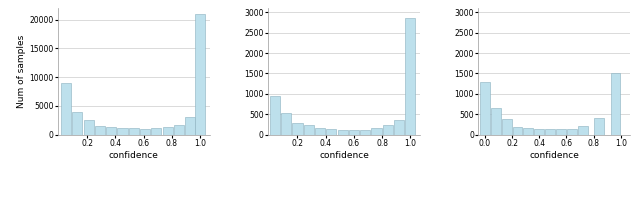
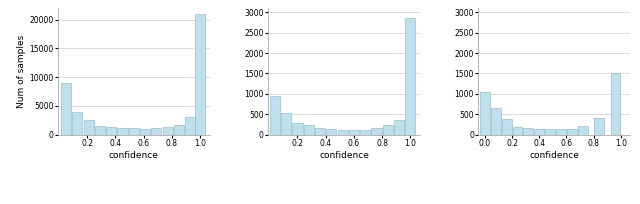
0.0: 1300 -> 1050
